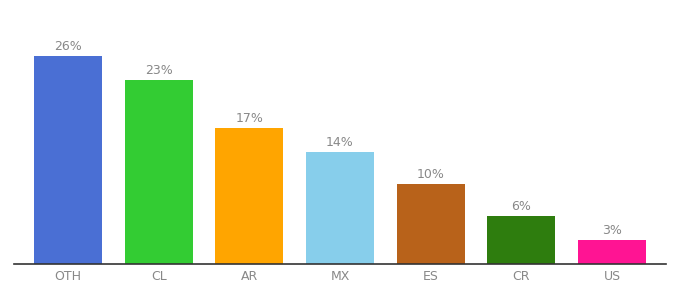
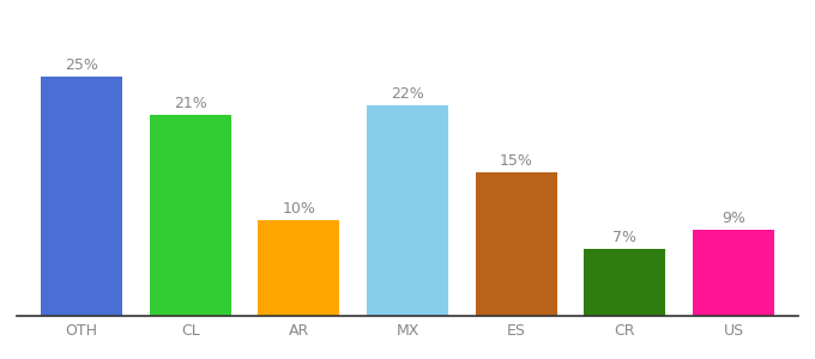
OTH: 26% -> 25%
CL: 23% -> 21%
AR: 17% -> 10%
MX: 14% -> 22%
ES: 10% -> 15%
CR: 6% -> 7%
US: 3% -> 9%
